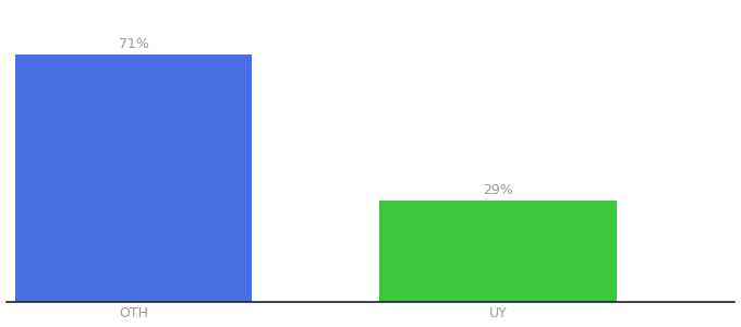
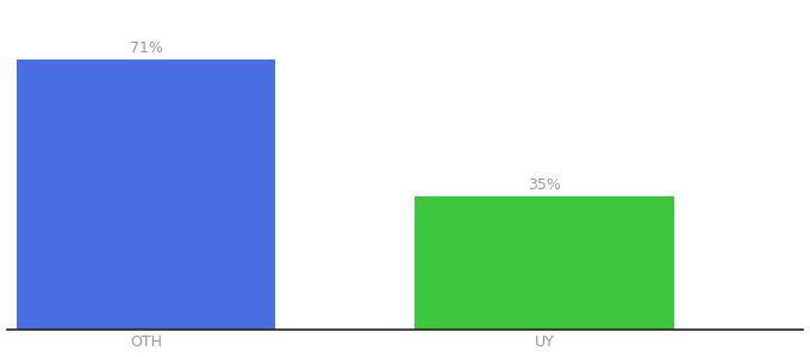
UY: 29% -> 35%
